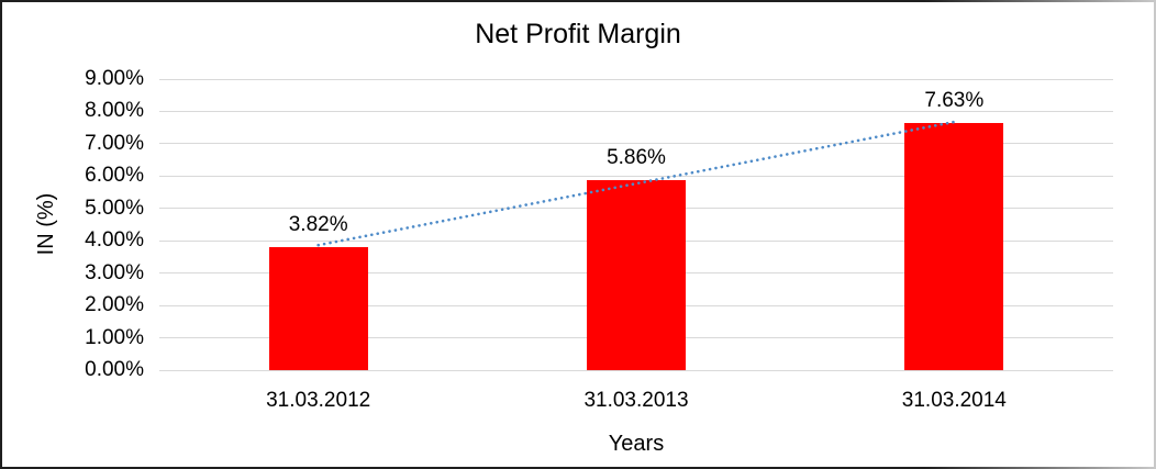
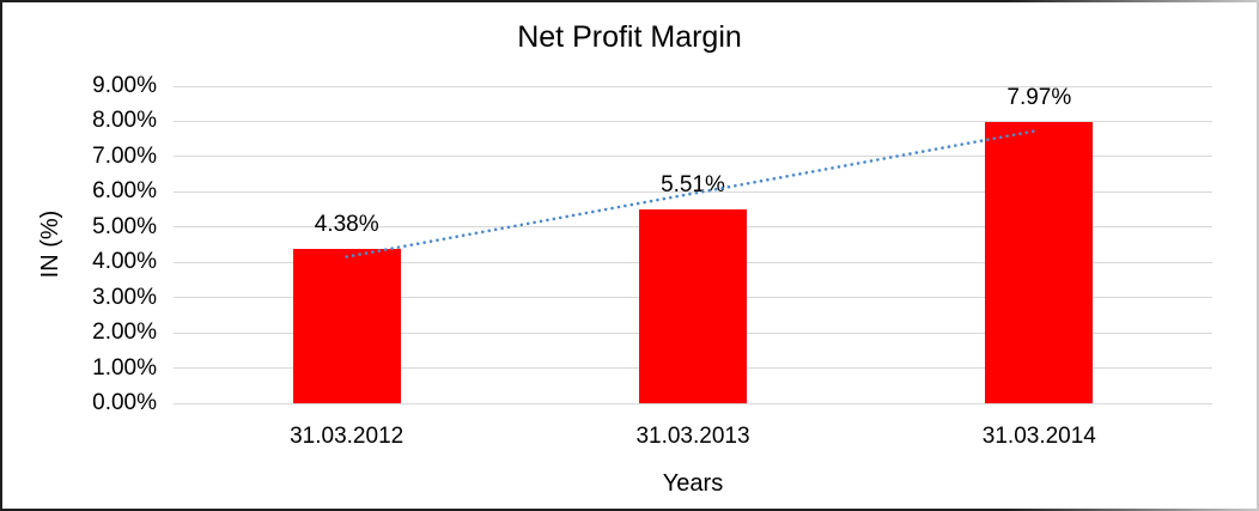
31.03.2012: 3.82% -> 4.38%
31.03.2013: 5.86% -> 5.51%
31.03.2014: 7.63% -> 7.97%
